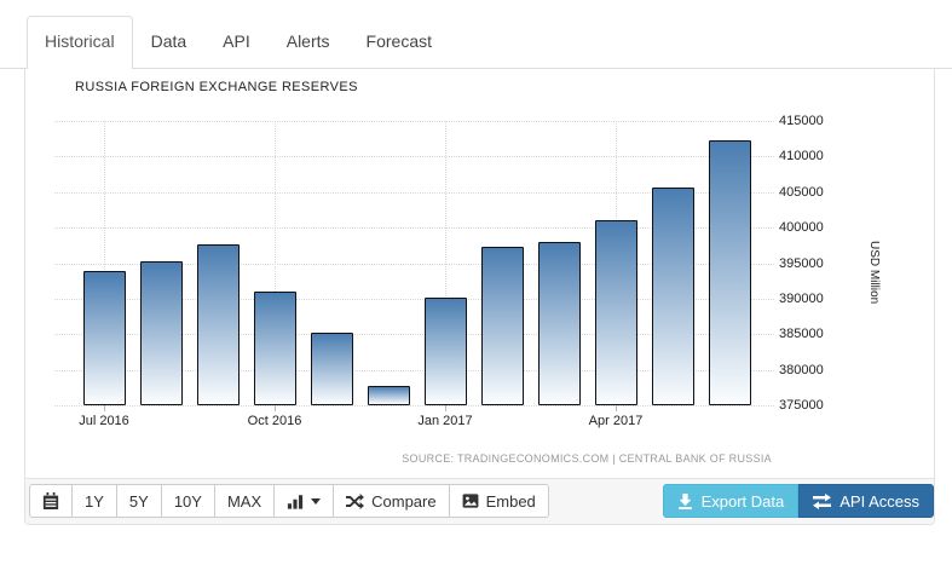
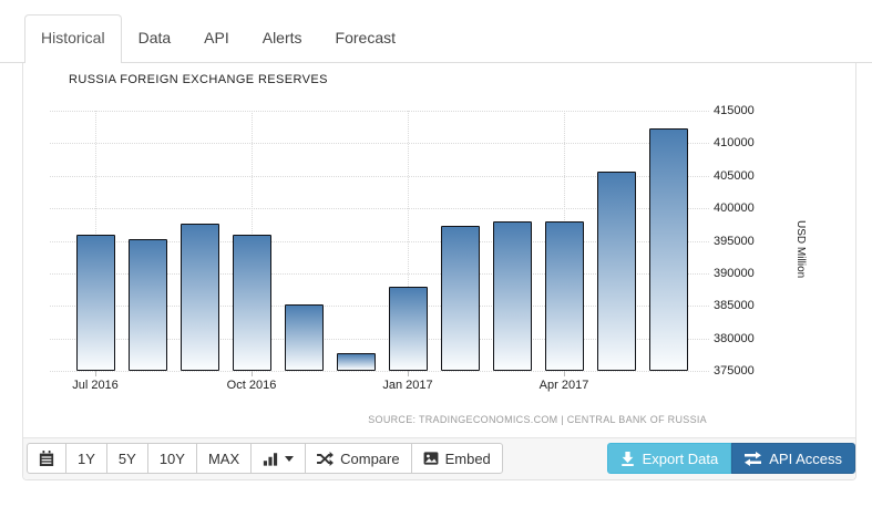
Jul 2016: 394000 -> 396000
Oct 2016: 391000 -> 396000
Jan 2017: 390000 -> 388000
Apr 2017: 401000 -> 398000
